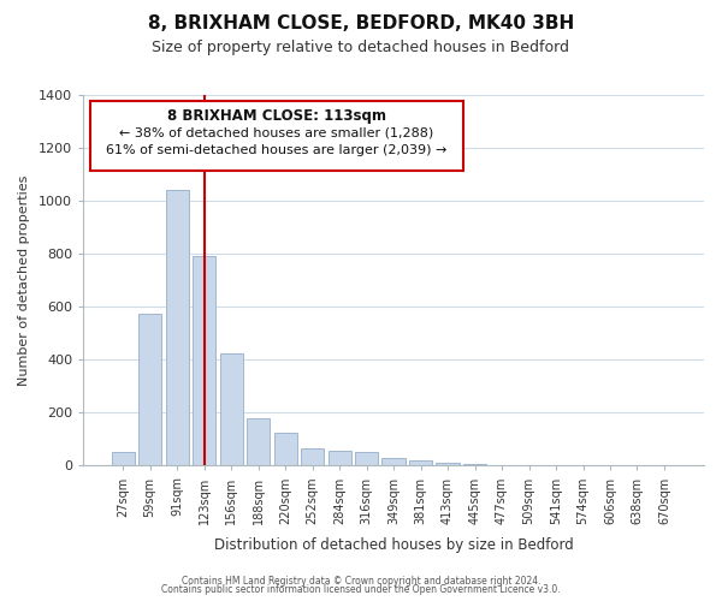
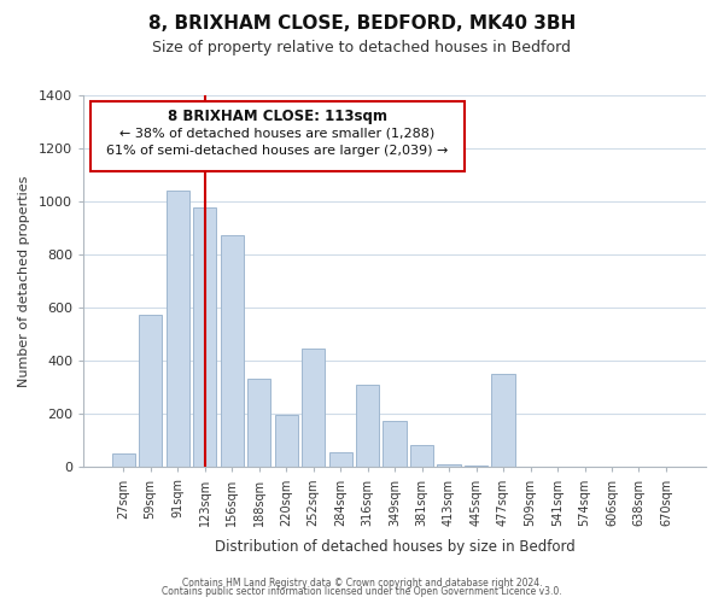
123sqm: 790 -> 980
156sqm: 425 -> 875
188sqm: 178 -> 335
220sqm: 125 -> 195
252sqm: 65 -> 445
316sqm: 50 -> 310
349sqm: 28 -> 175
381sqm: 20 -> 85
477sqm: 2 -> 350
